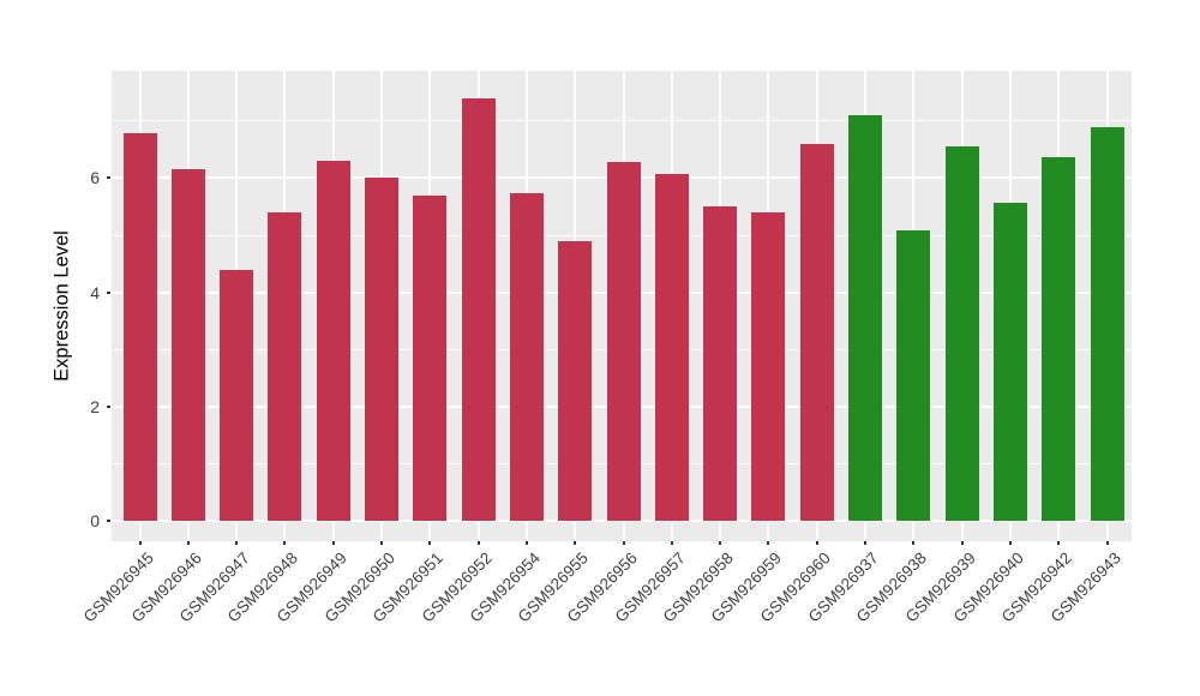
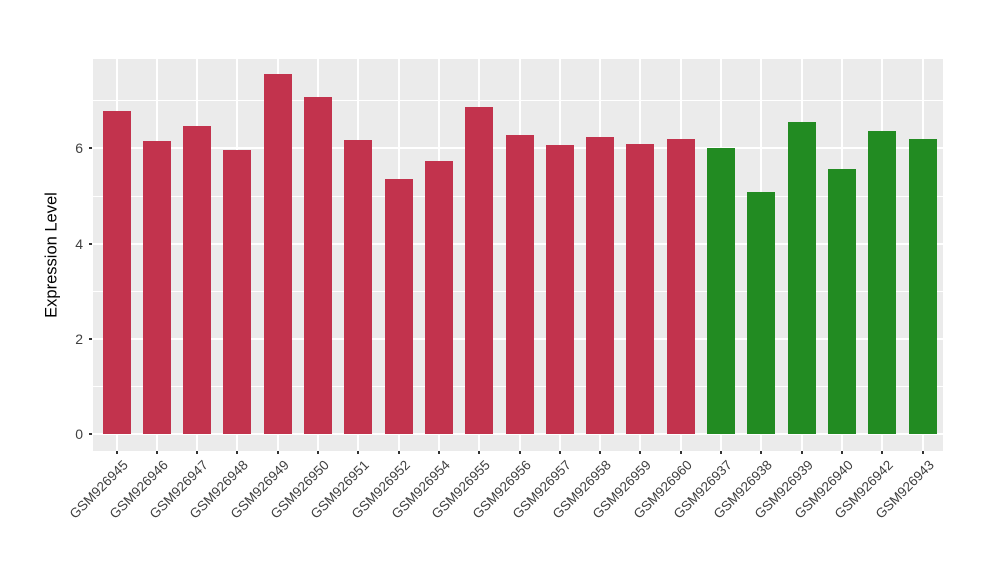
GSM926947: 4.4 -> 6.5
GSM926948: 5.4 -> 6.0
GSM926949: 6.3 -> 7.6
GSM926950: 6.0 -> 7.1
GSM926951: 5.7 -> 6.2
GSM926952: 7.4 -> 5.3
GSM926955: 4.9 -> 6.9
GSM926958: 5.5 -> 6.2
GSM926959: 5.4 -> 6.1
GSM926960: 6.6 -> 6.2
GSM926937: 7.1 -> 6.0
GSM926943: 6.9 -> 6.2
